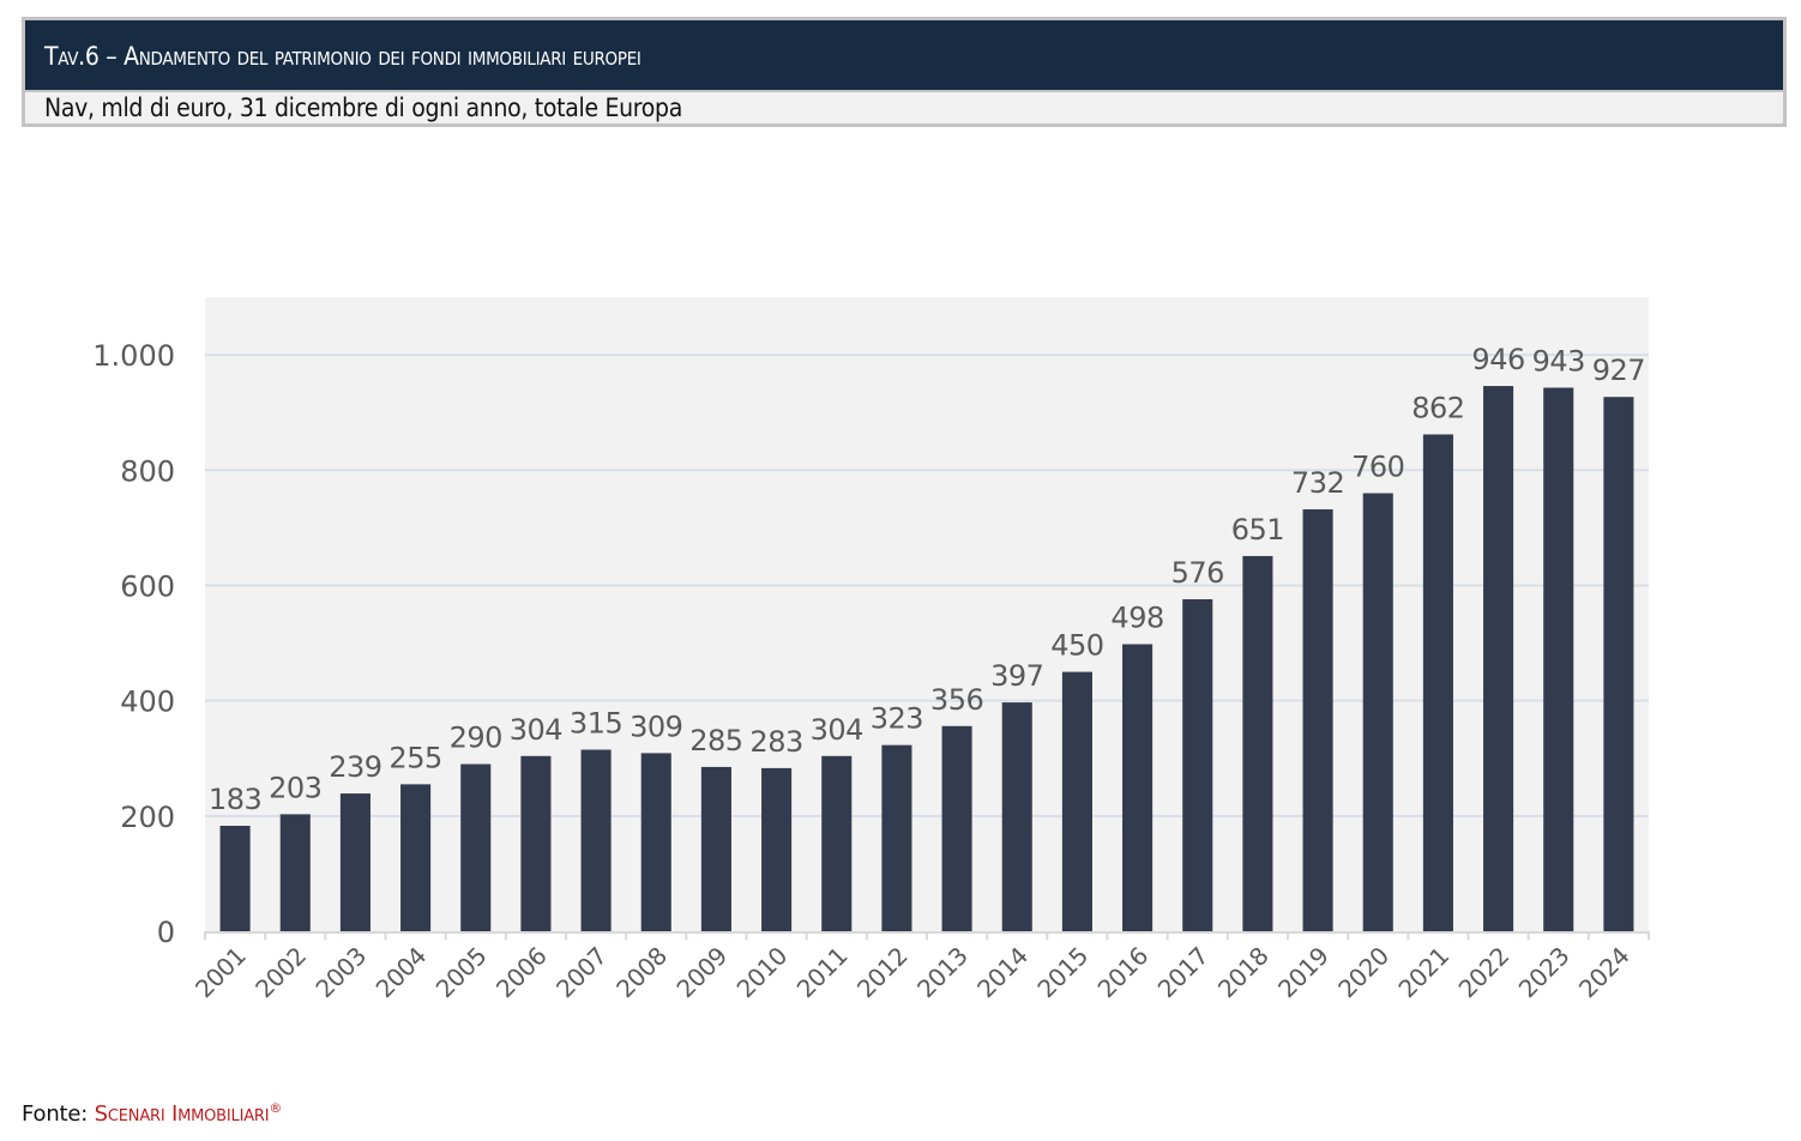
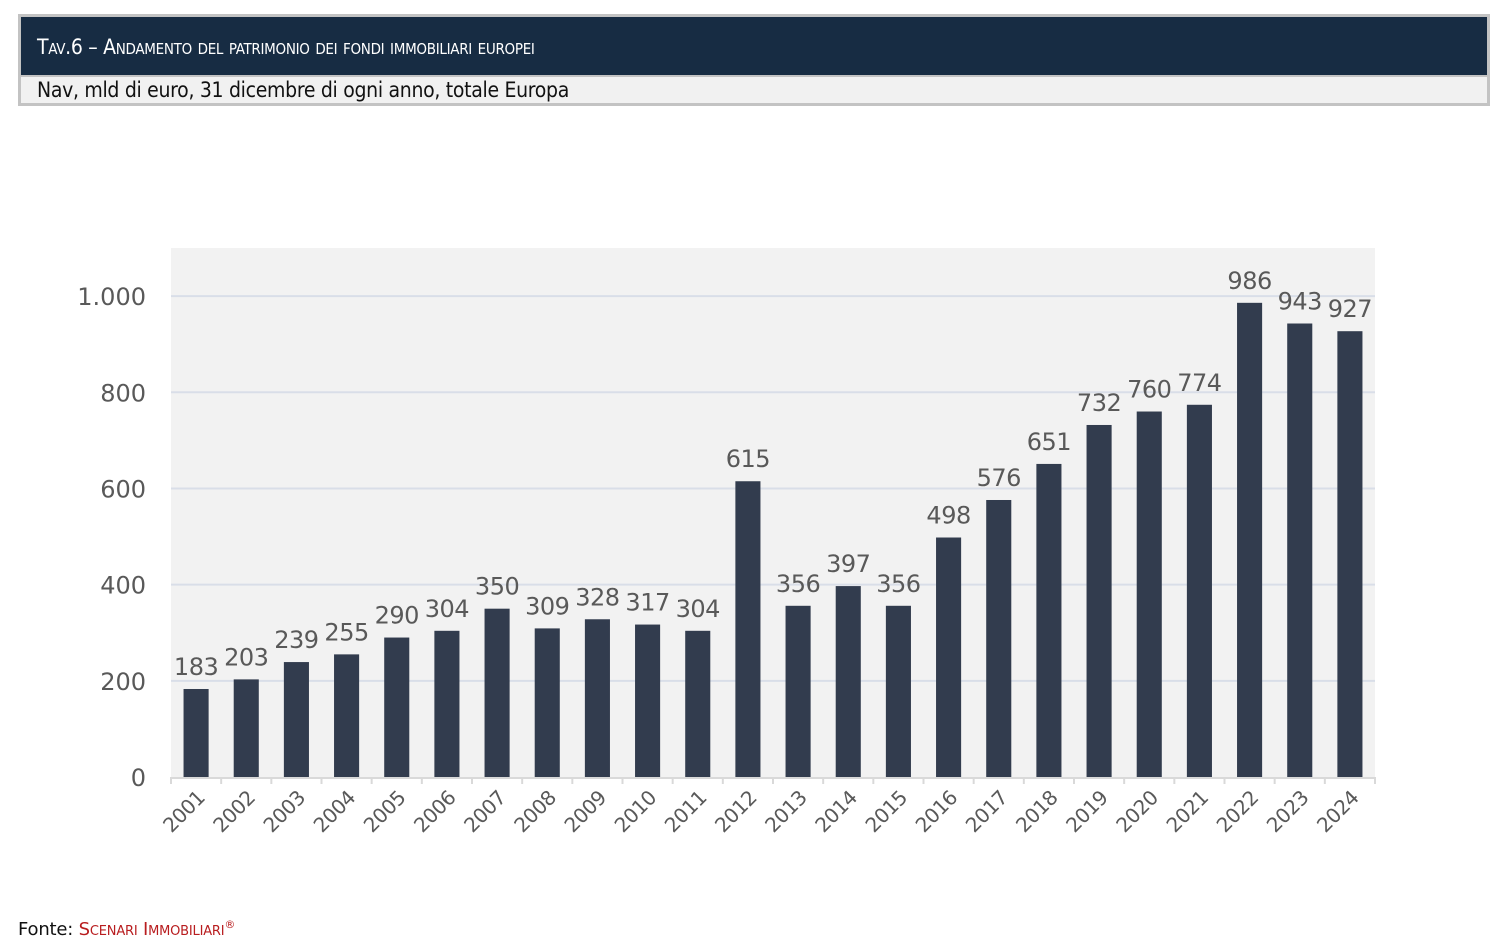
2007: 315 -> 350
2009: 285 -> 328
2010: 283 -> 317
2012: 323 -> 615
2015: 450 -> 356
2021: 862 -> 774
2022: 946 -> 986
